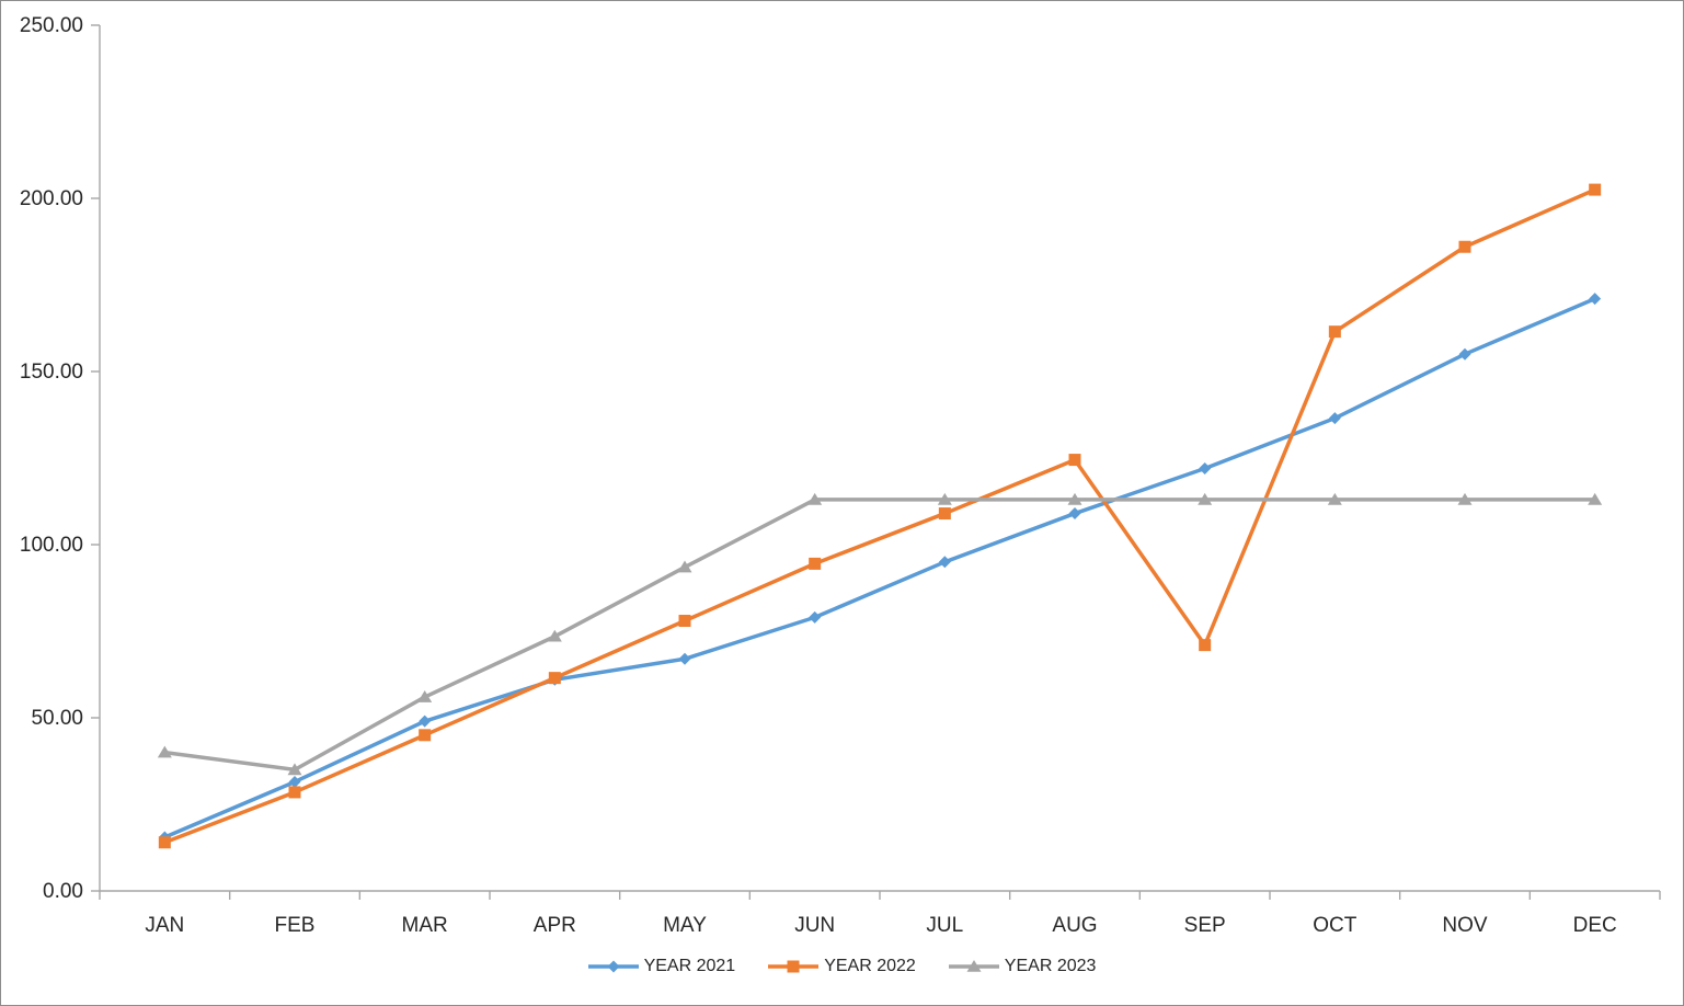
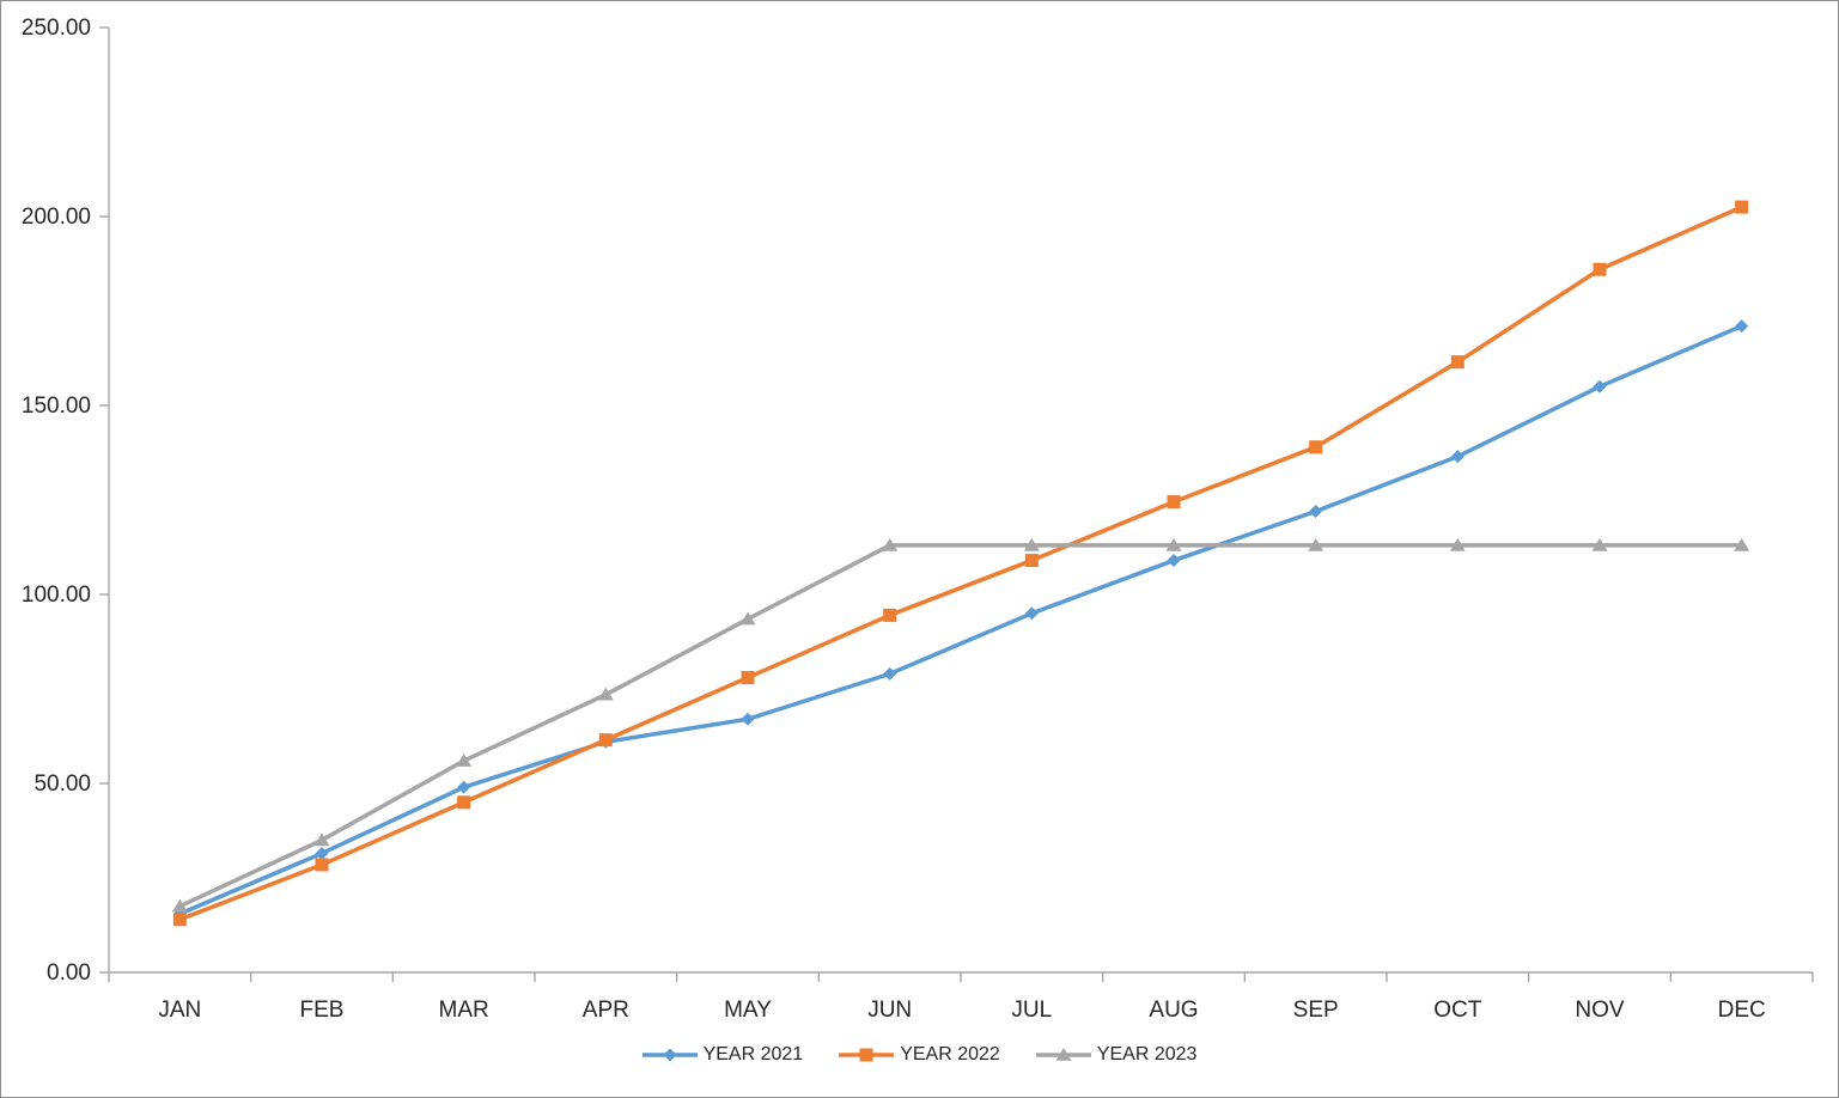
YEAR 2023/JAN: 40 -> 18
YEAR 2022/SEP: 71 -> 139
